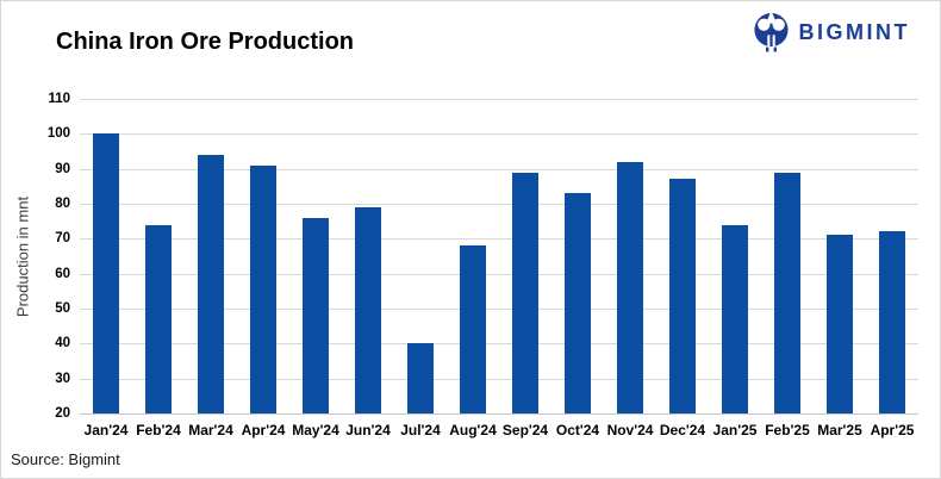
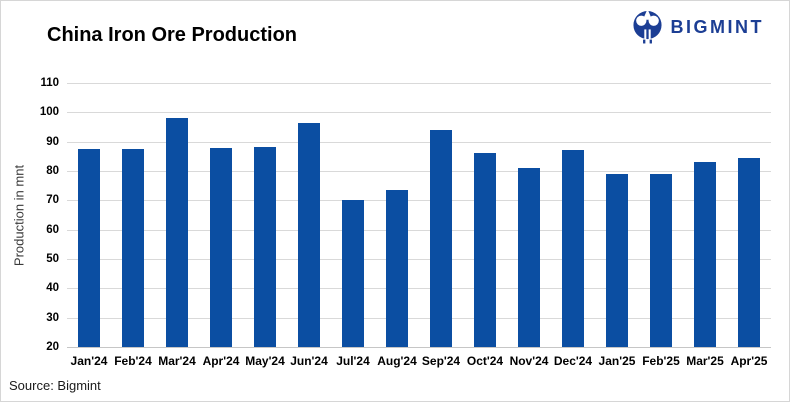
Jan'24: 100 -> 88
Feb'24: 74 -> 88
Mar'24: 94 -> 98
Apr'24: 91 -> 88
May'24: 76 -> 88
Jun'24: 79 -> 96
Jul'24: 40 -> 70
Aug'24: 68 -> 73
Sep'24: 89 -> 94
Oct'24: 83 -> 86
Nov'24: 92 -> 81
Jan'25: 74 -> 79
Feb'25: 89 -> 79
Mar'25: 71 -> 83
Apr'25: 72 -> 84
